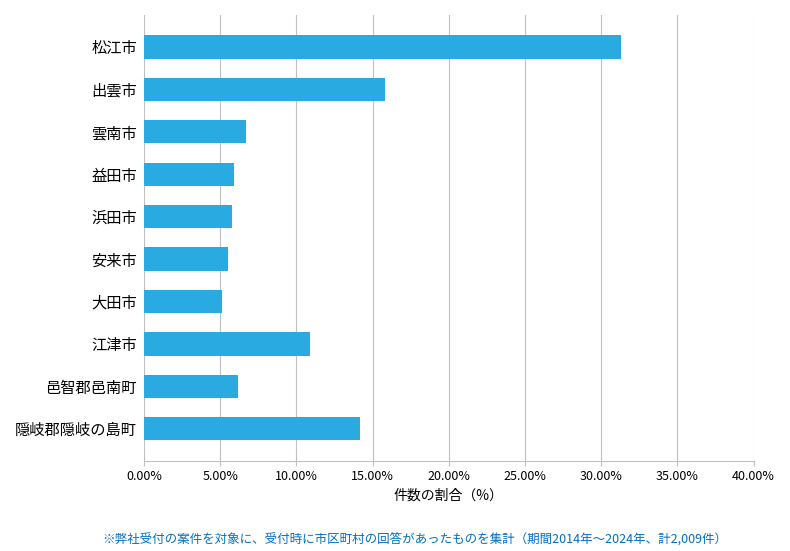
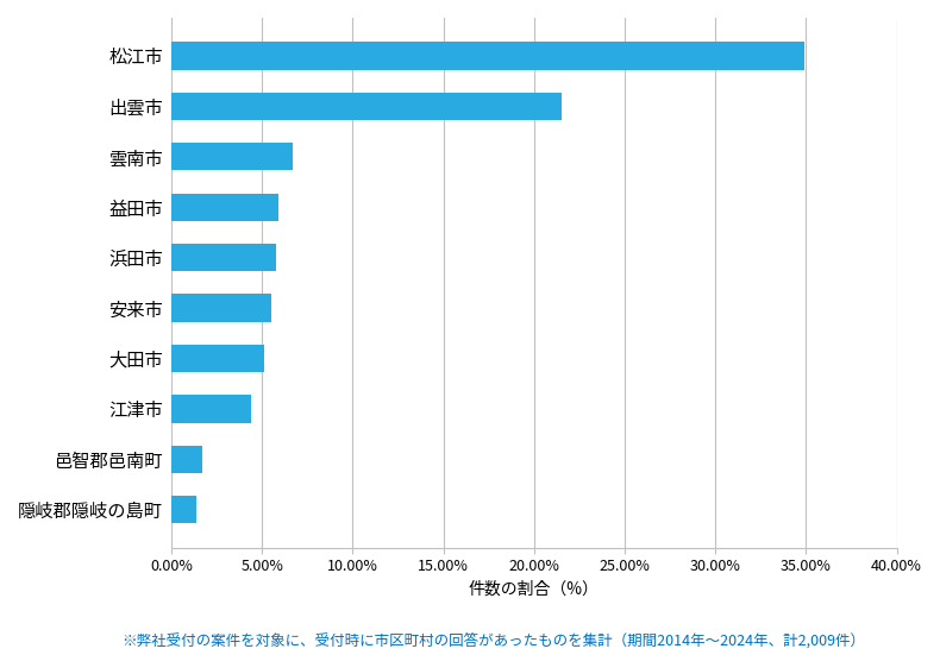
松江市: 31.3% -> 34.9%
出雲市: 15.8% -> 21.5%
江津市: 10.9% -> 4.4%
邑智郡邑南町: 6.2% -> 1.7%
隠岐郡隠岐の島町: 14.2% -> 1.4%
